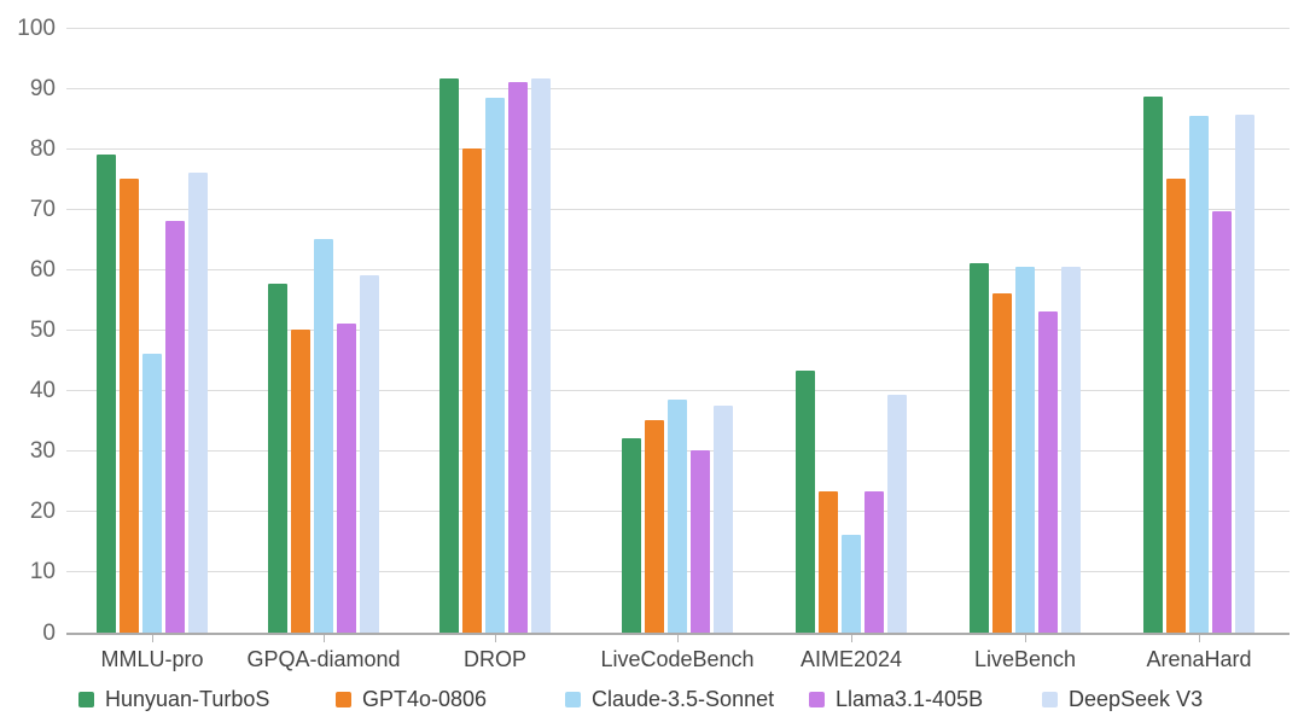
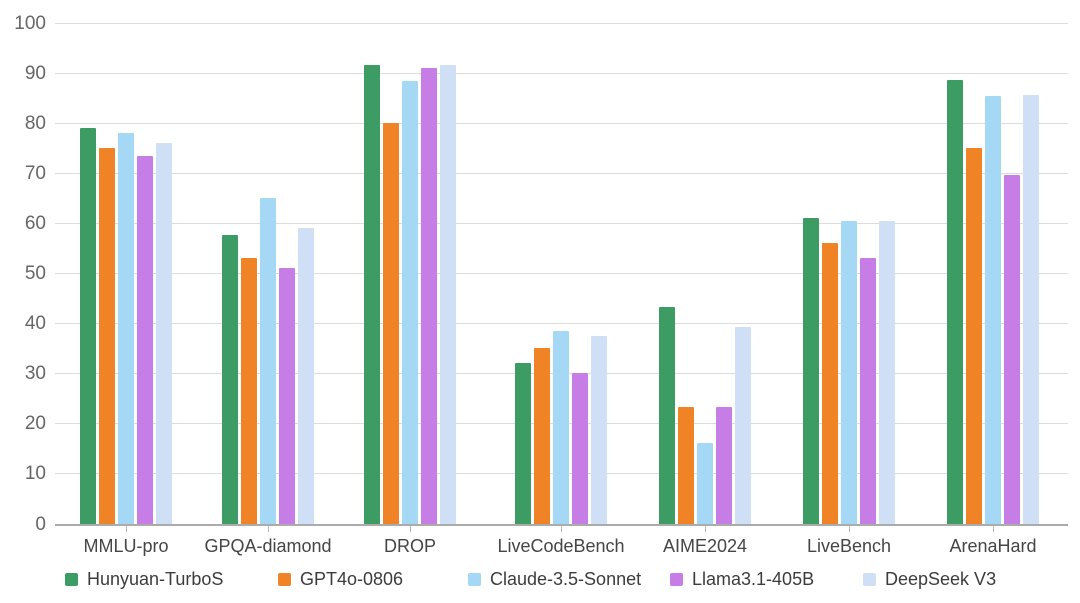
Claude-3.5-Sonnet/MMLU-pro: 46 -> 78
Llama3.1-405B/MMLU-pro: 68 -> 73
GPT4o-0806/GPQA-diamond: 50 -> 53
